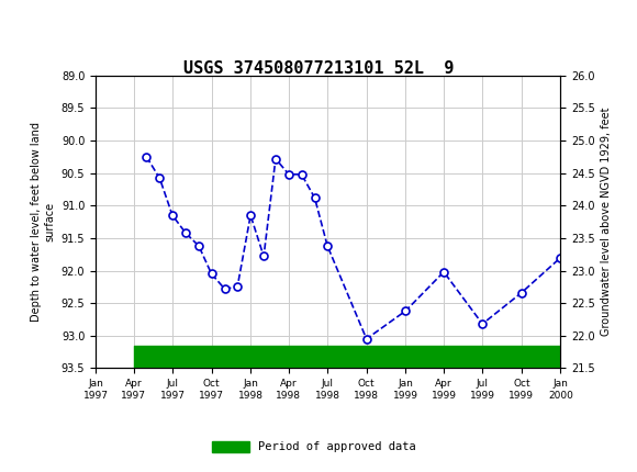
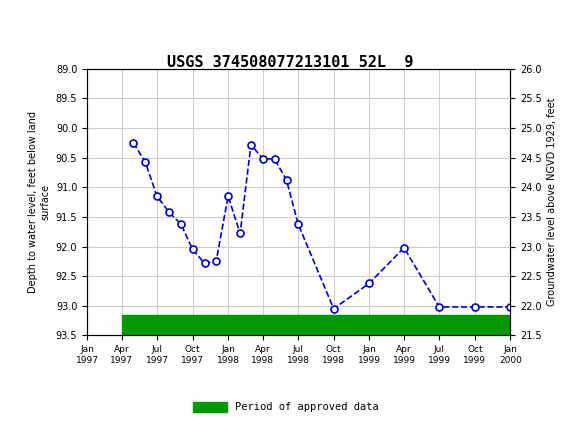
Jul 1999: 92.82 -> 93.02
Oct 1999: 92.34 -> 93.02
Jan 2000: 91.80 -> 93.02
